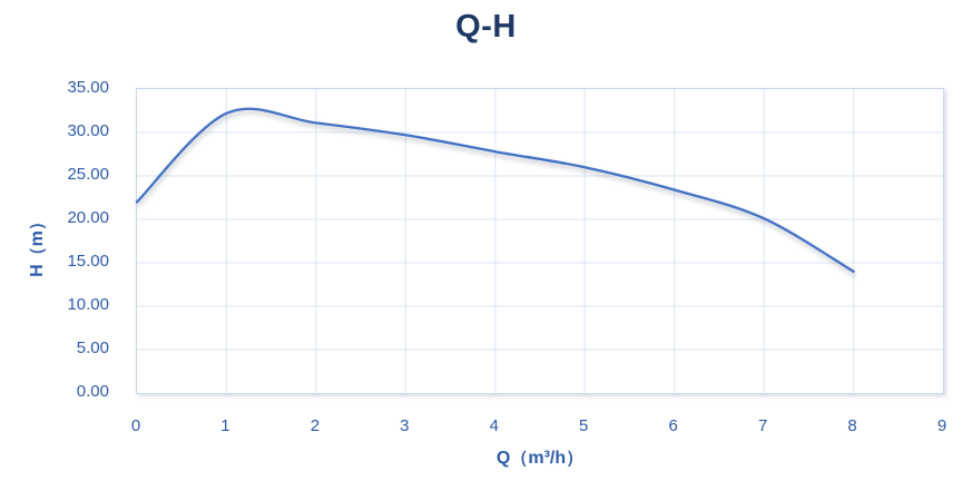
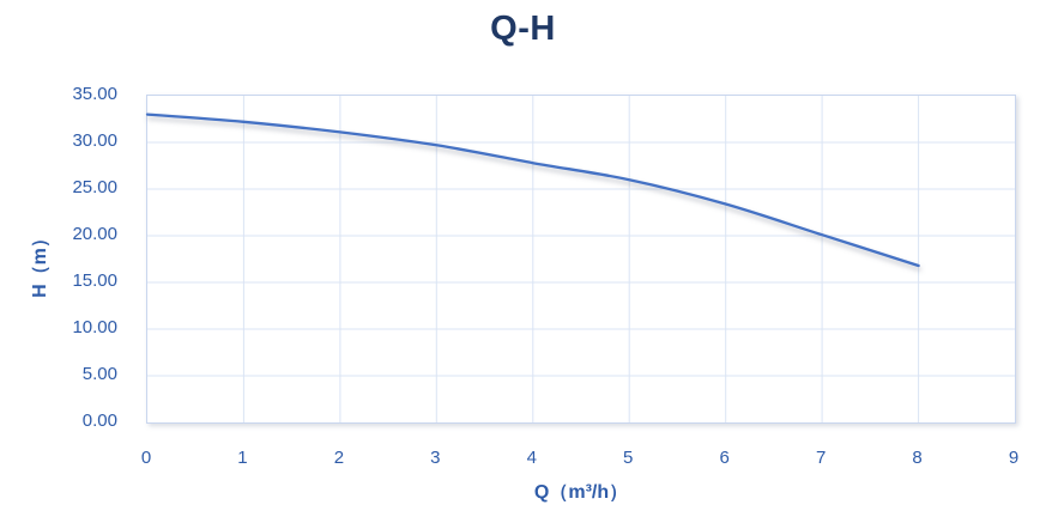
0: 22 -> 33
8: 14 -> 17
